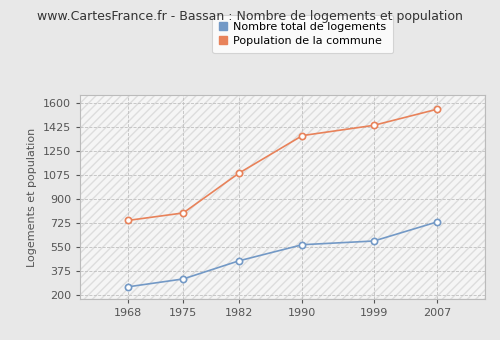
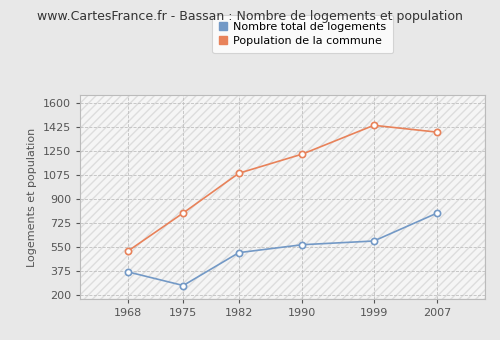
Nombre total de logements/1968: 260 -> 370
Population de la commune/1968: 740 -> 520
Nombre total de logements/1975: 320 -> 270
Nombre total de logements/1982: 450 -> 510
Population de la commune/1990: 1360 -> 1230
Nombre total de logements/2007: 740 -> 800
Population de la commune/2007: 1560 -> 1390
